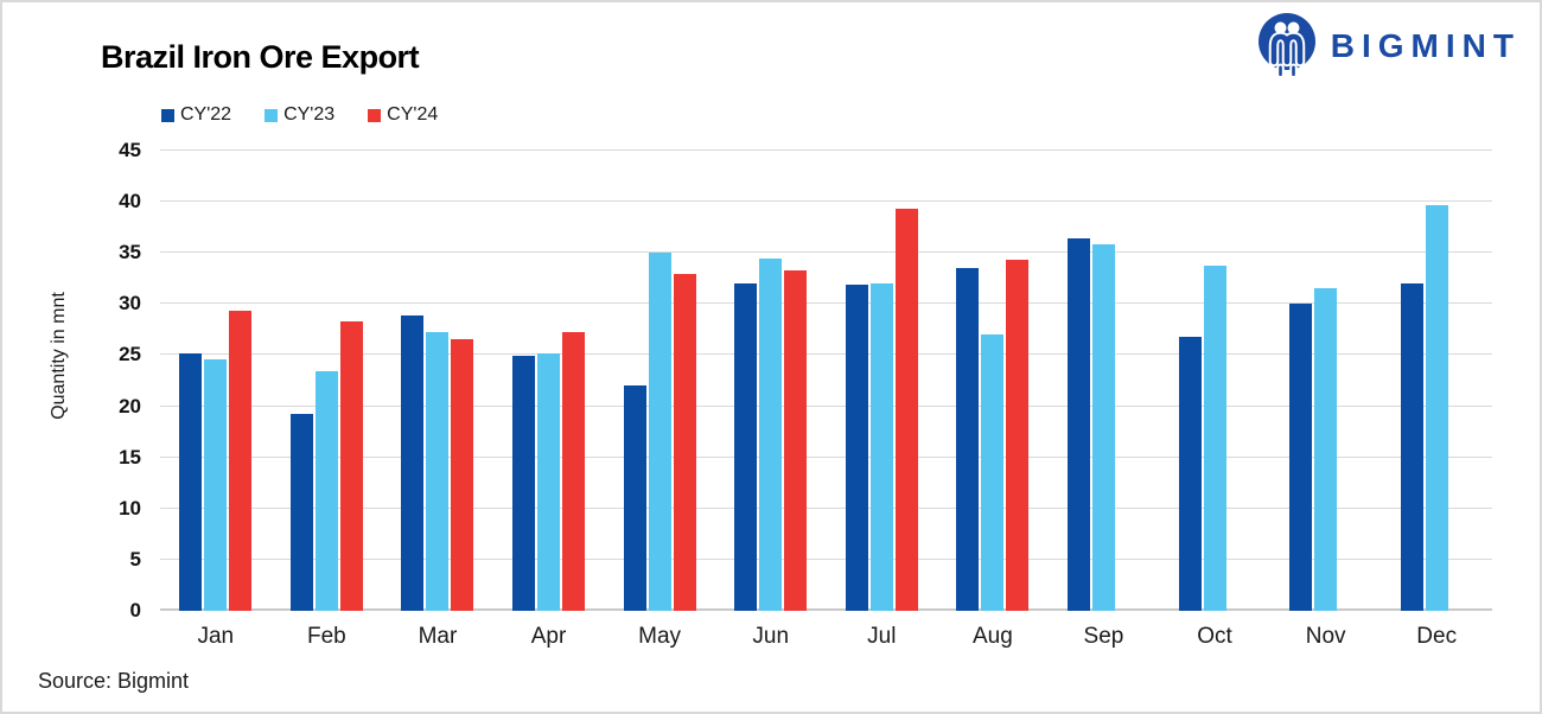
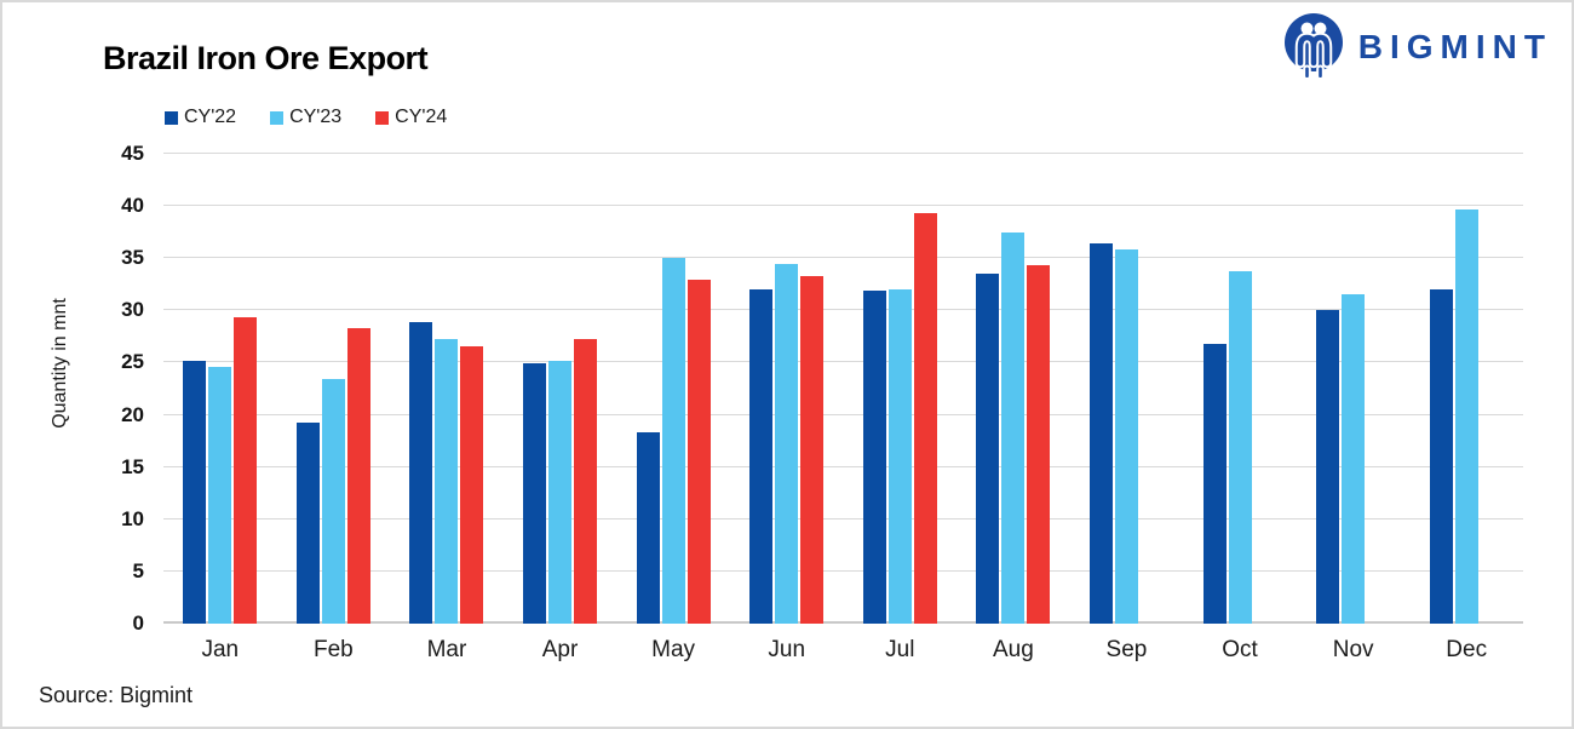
CY'22/May: 22 -> 18
CY'23/Aug: 27 -> 38
